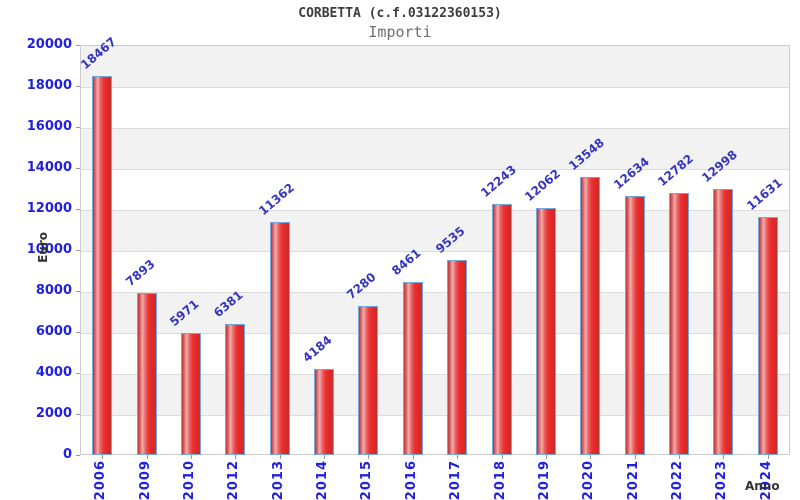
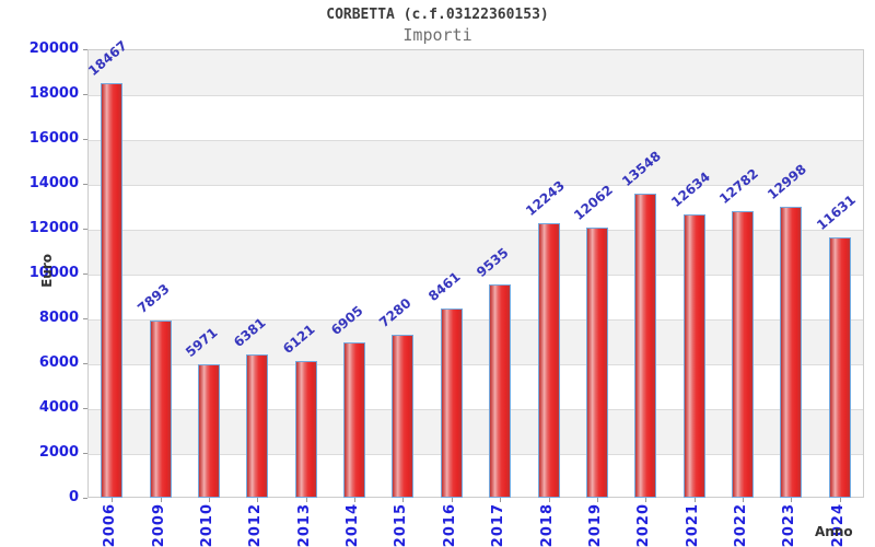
2013: 11362 -> 6121
2014: 4184 -> 6905
